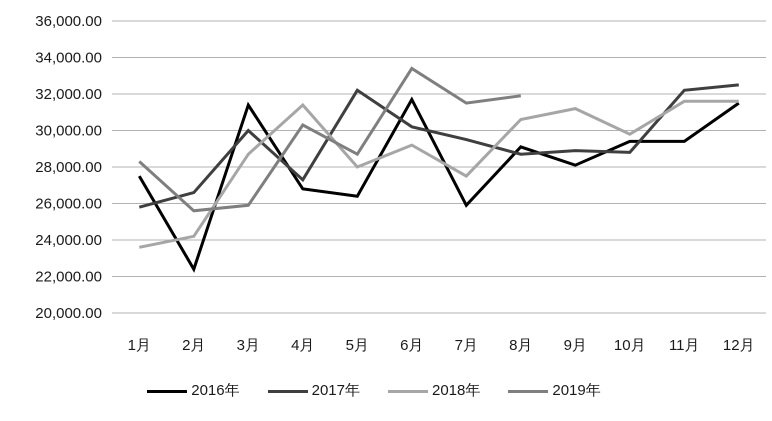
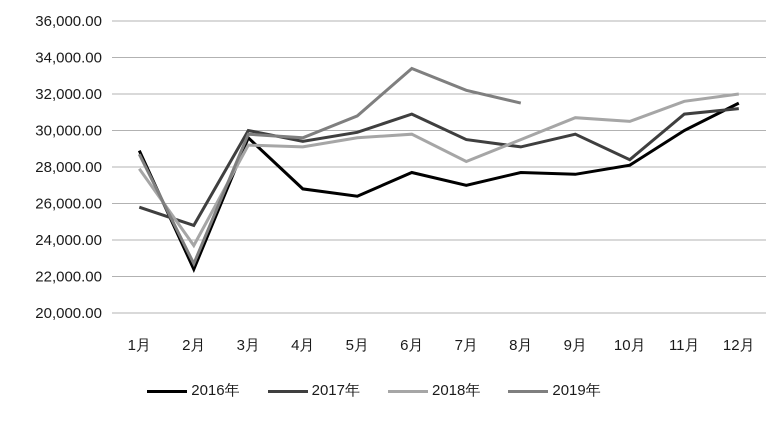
2016年/1月: 27500 -> 28900
2018年/1月: 23600 -> 27900
2019年/1月: 28300 -> 28700
2017年/2月: 26600 -> 24800
2018年/2月: 24200 -> 23700
2019年/2月: 25600 -> 22700
2016年/3月: 31400 -> 29600
2018年/3月: 28700 -> 29200
2019年/3月: 25900 -> 29800
2017年/4月: 27300 -> 29400
2018年/4月: 31400 -> 29100
2019年/4月: 30300 -> 29600
2017年/5月: 32200 -> 29900
2018年/5月: 28000 -> 29600
2019年/5月: 28700 -> 30800
2016年/6月: 31700 -> 27700
2017年/6月: 30200 -> 30900
2018年/6月: 29200 -> 29800
2016年/7月: 25900 -> 27000
2018年/7月: 27500 -> 28300
2019年/7月: 31500 -> 32200
2016年/8月: 29100 -> 27700
2017年/8月: 28700 -> 29100
2018年/8月: 30600 -> 29500
2019年/8月: 31900 -> 31500
2016年/9月: 28100 -> 27600
2017年/9月: 28900 -> 29800
2018年/9月: 31200 -> 30700
2016年/10月: 29400 -> 28100
2017年/10月: 28800 -> 28400
2018年/10月: 29800 -> 30500
2016年/11月: 29400 -> 30000
2017年/11月: 32200 -> 30900
2017年/12月: 32500 -> 31200
2018年/12月: 31600 -> 32000
